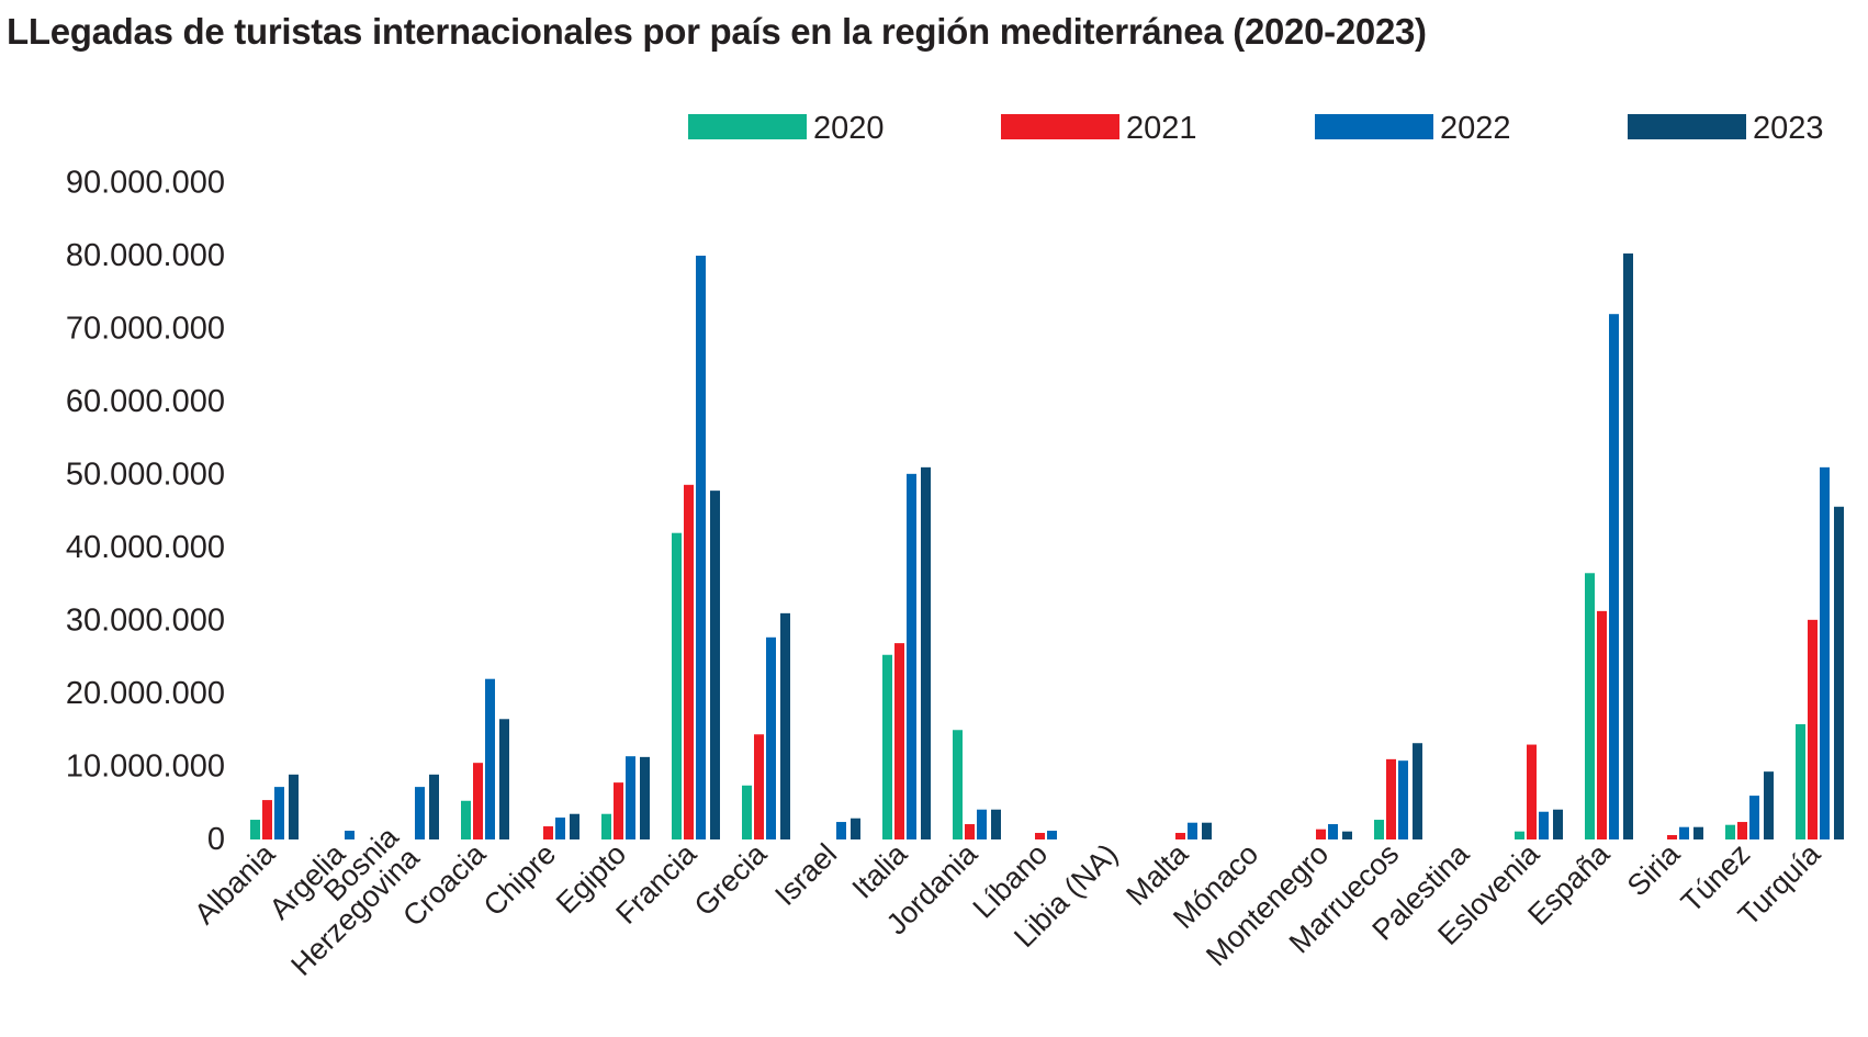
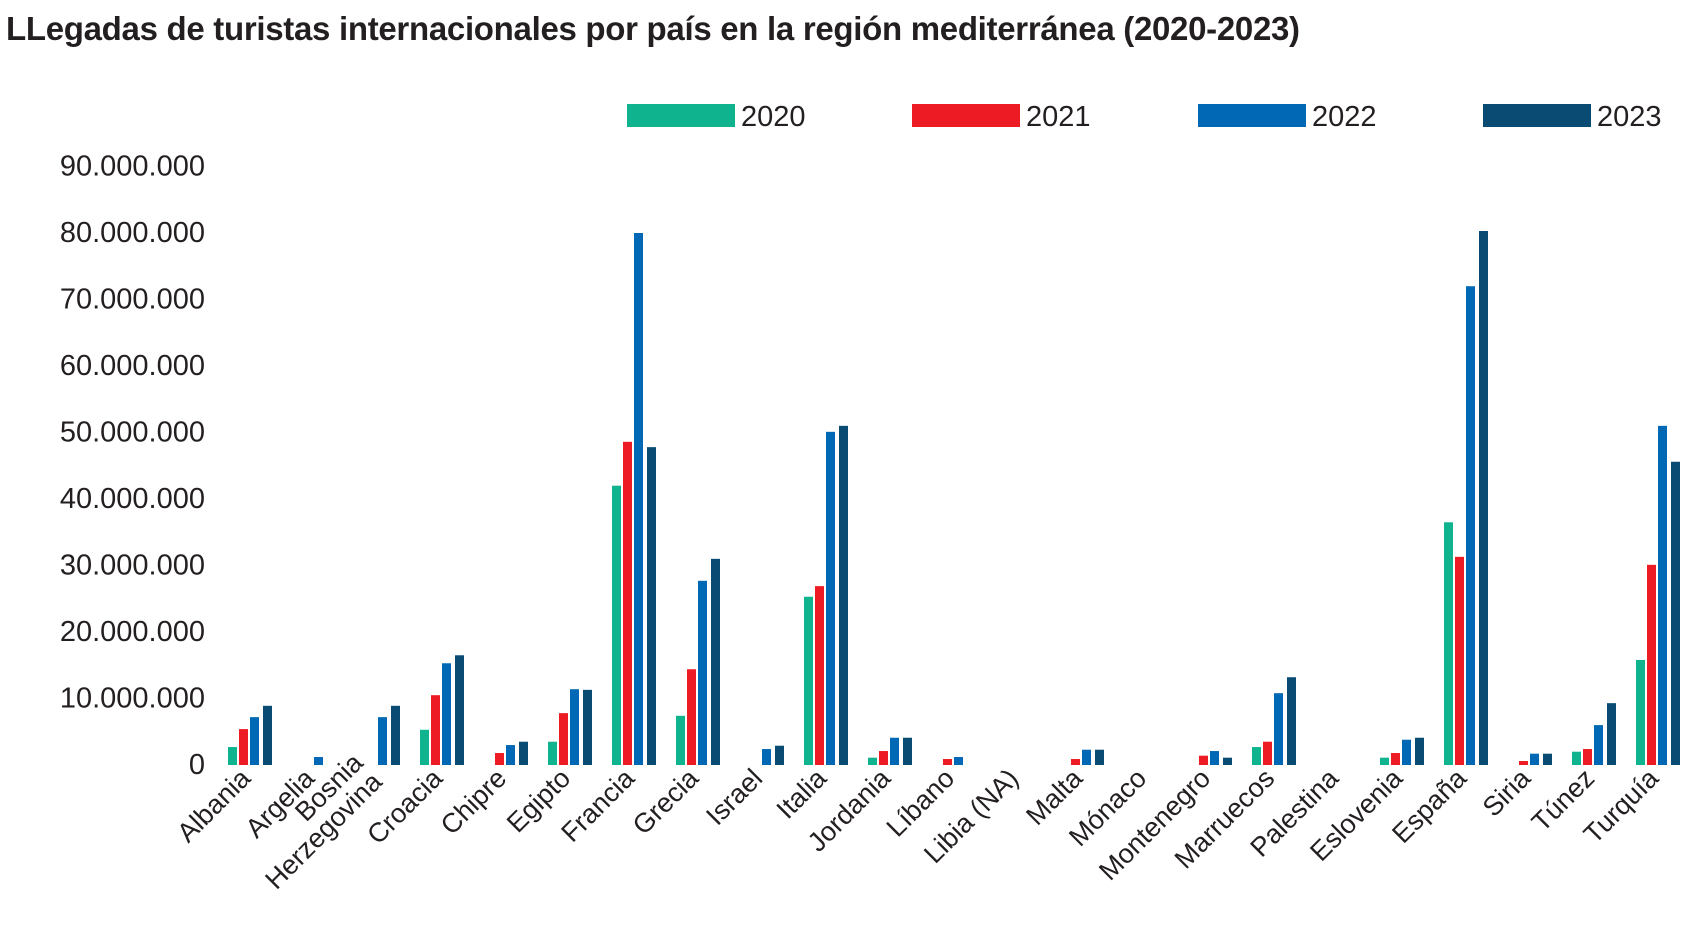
2022/Croacia: 22000000 -> 15000000
2020/Jordania: 15000000 -> 1000000
2021/Marruecos: 11000000 -> 4000000
2021/Eslovenia: 13000000 -> 2000000
